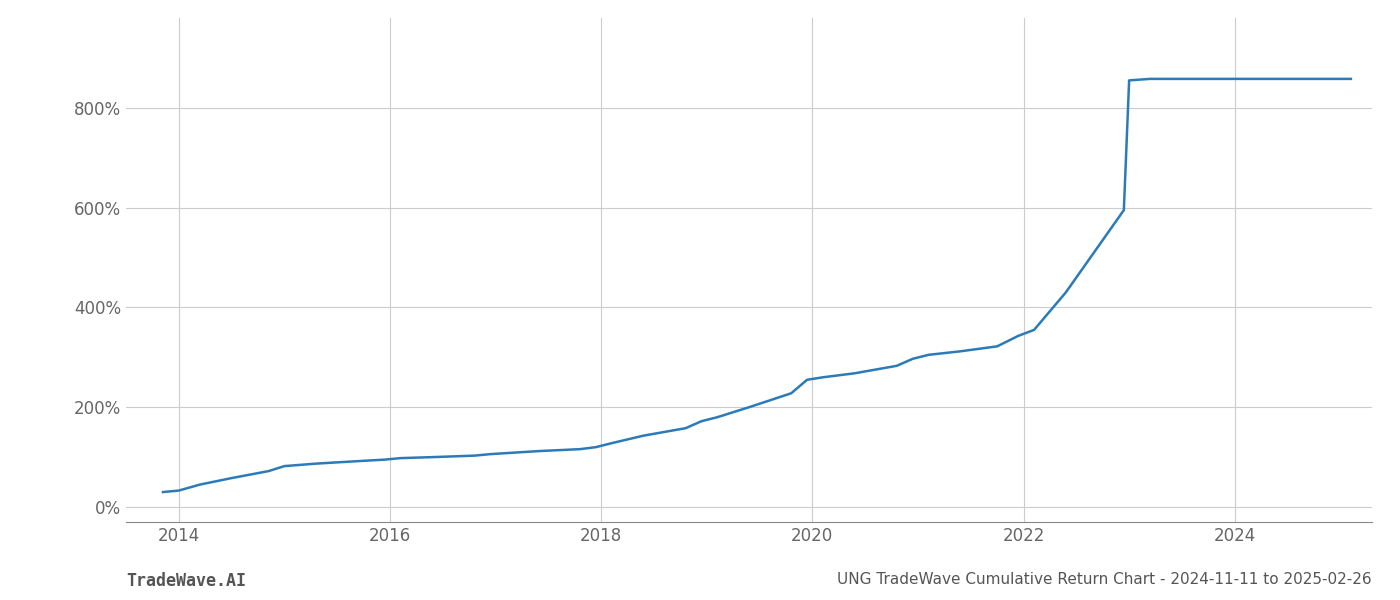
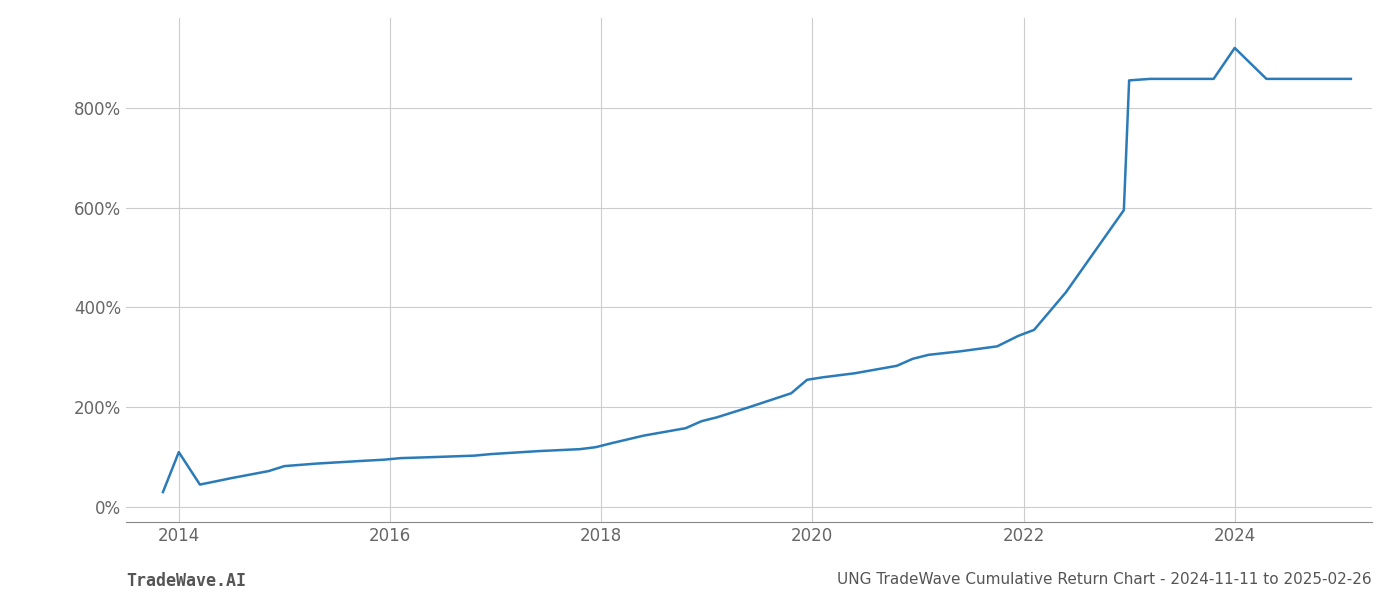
2014: 33% -> 110%
2024: 858% -> 920%
